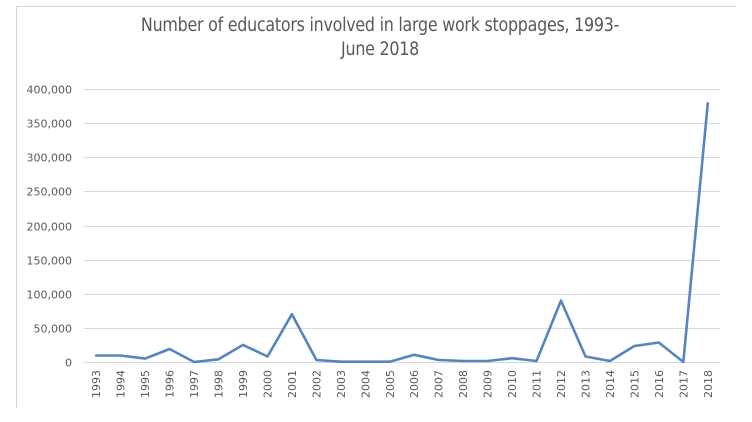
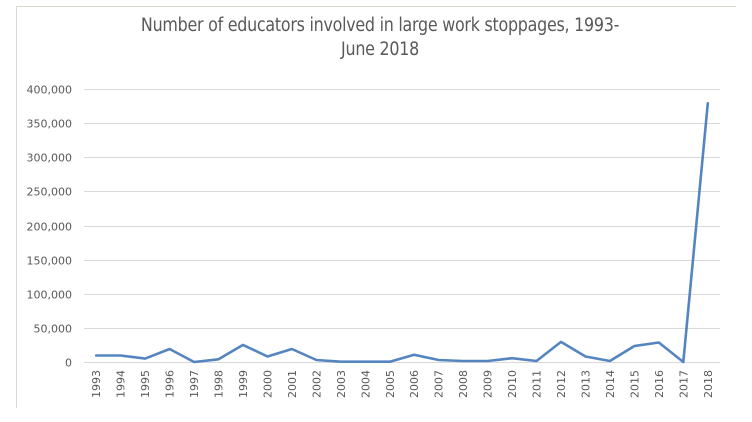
2001: 70000 -> 20000
2012: 90000 -> 30000
